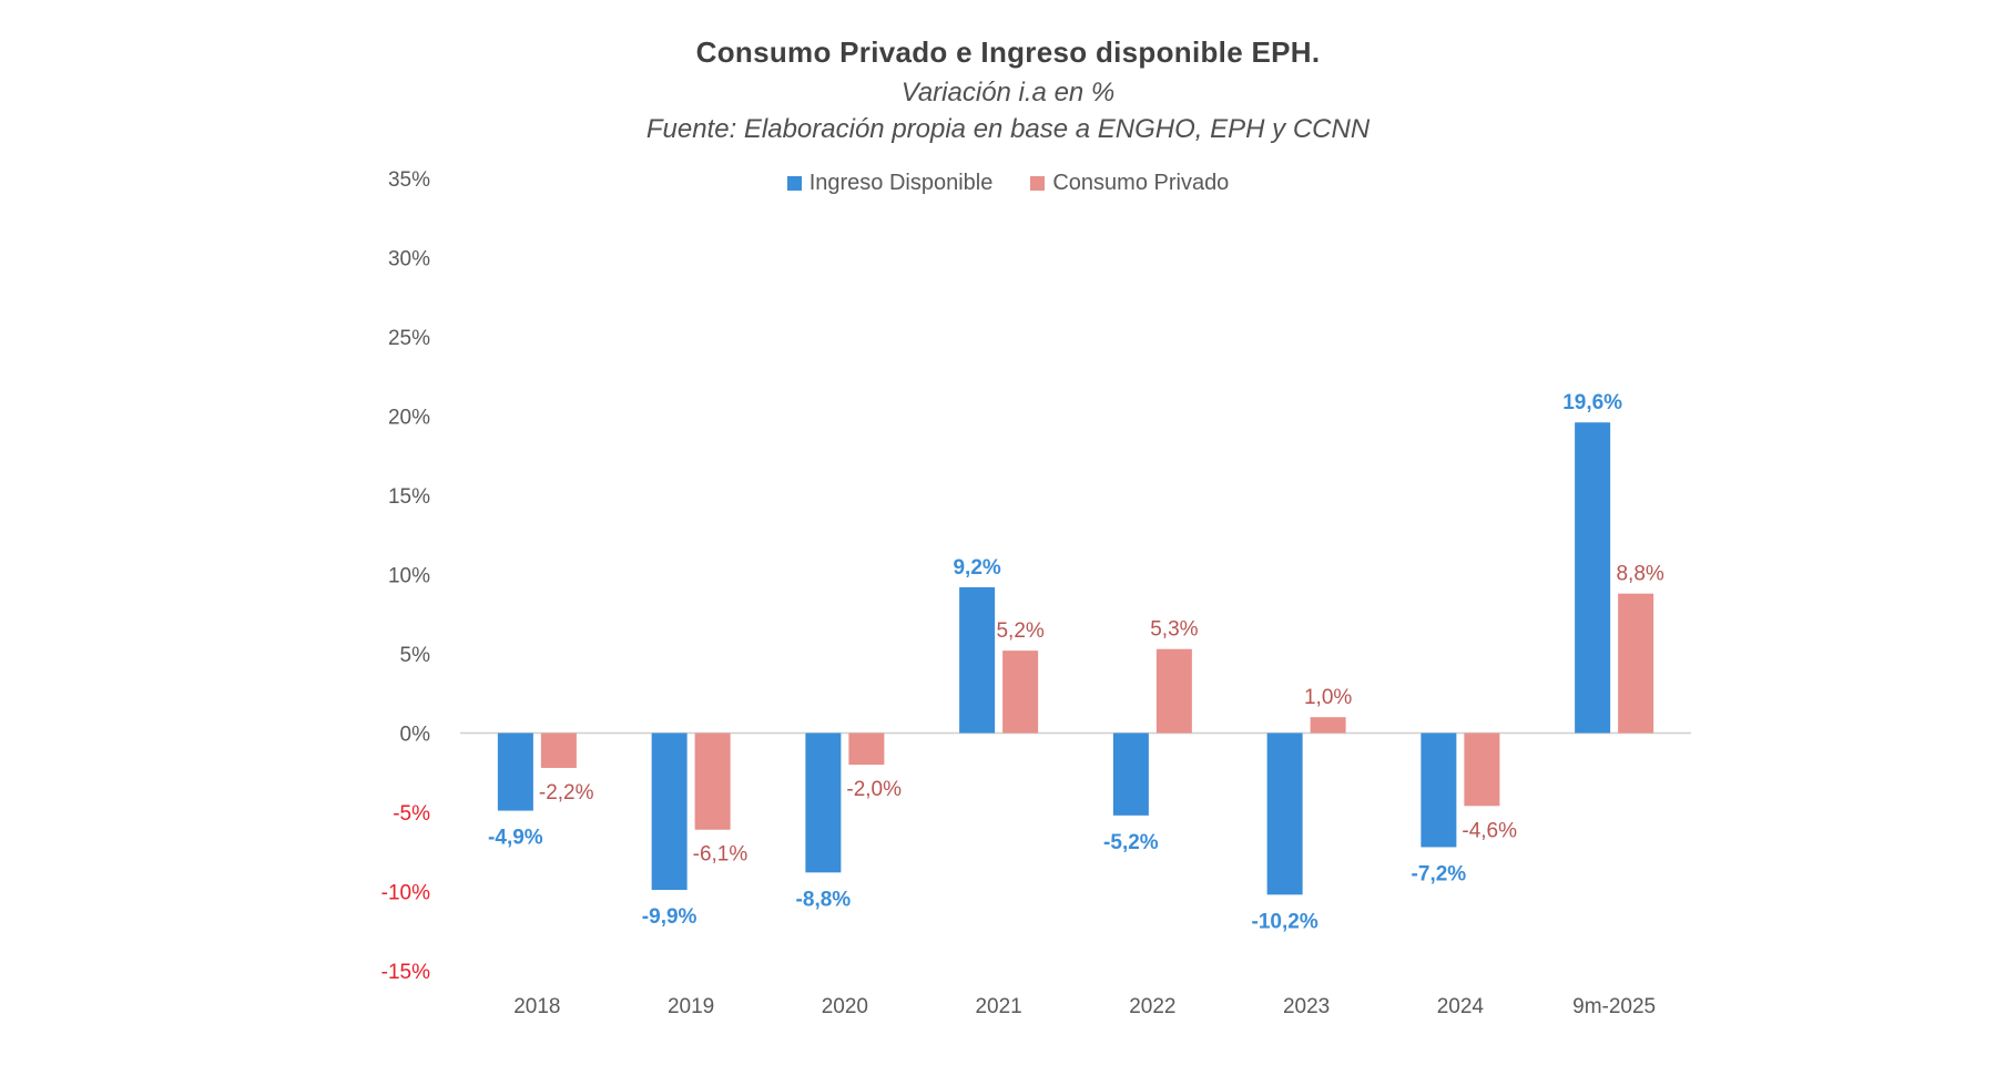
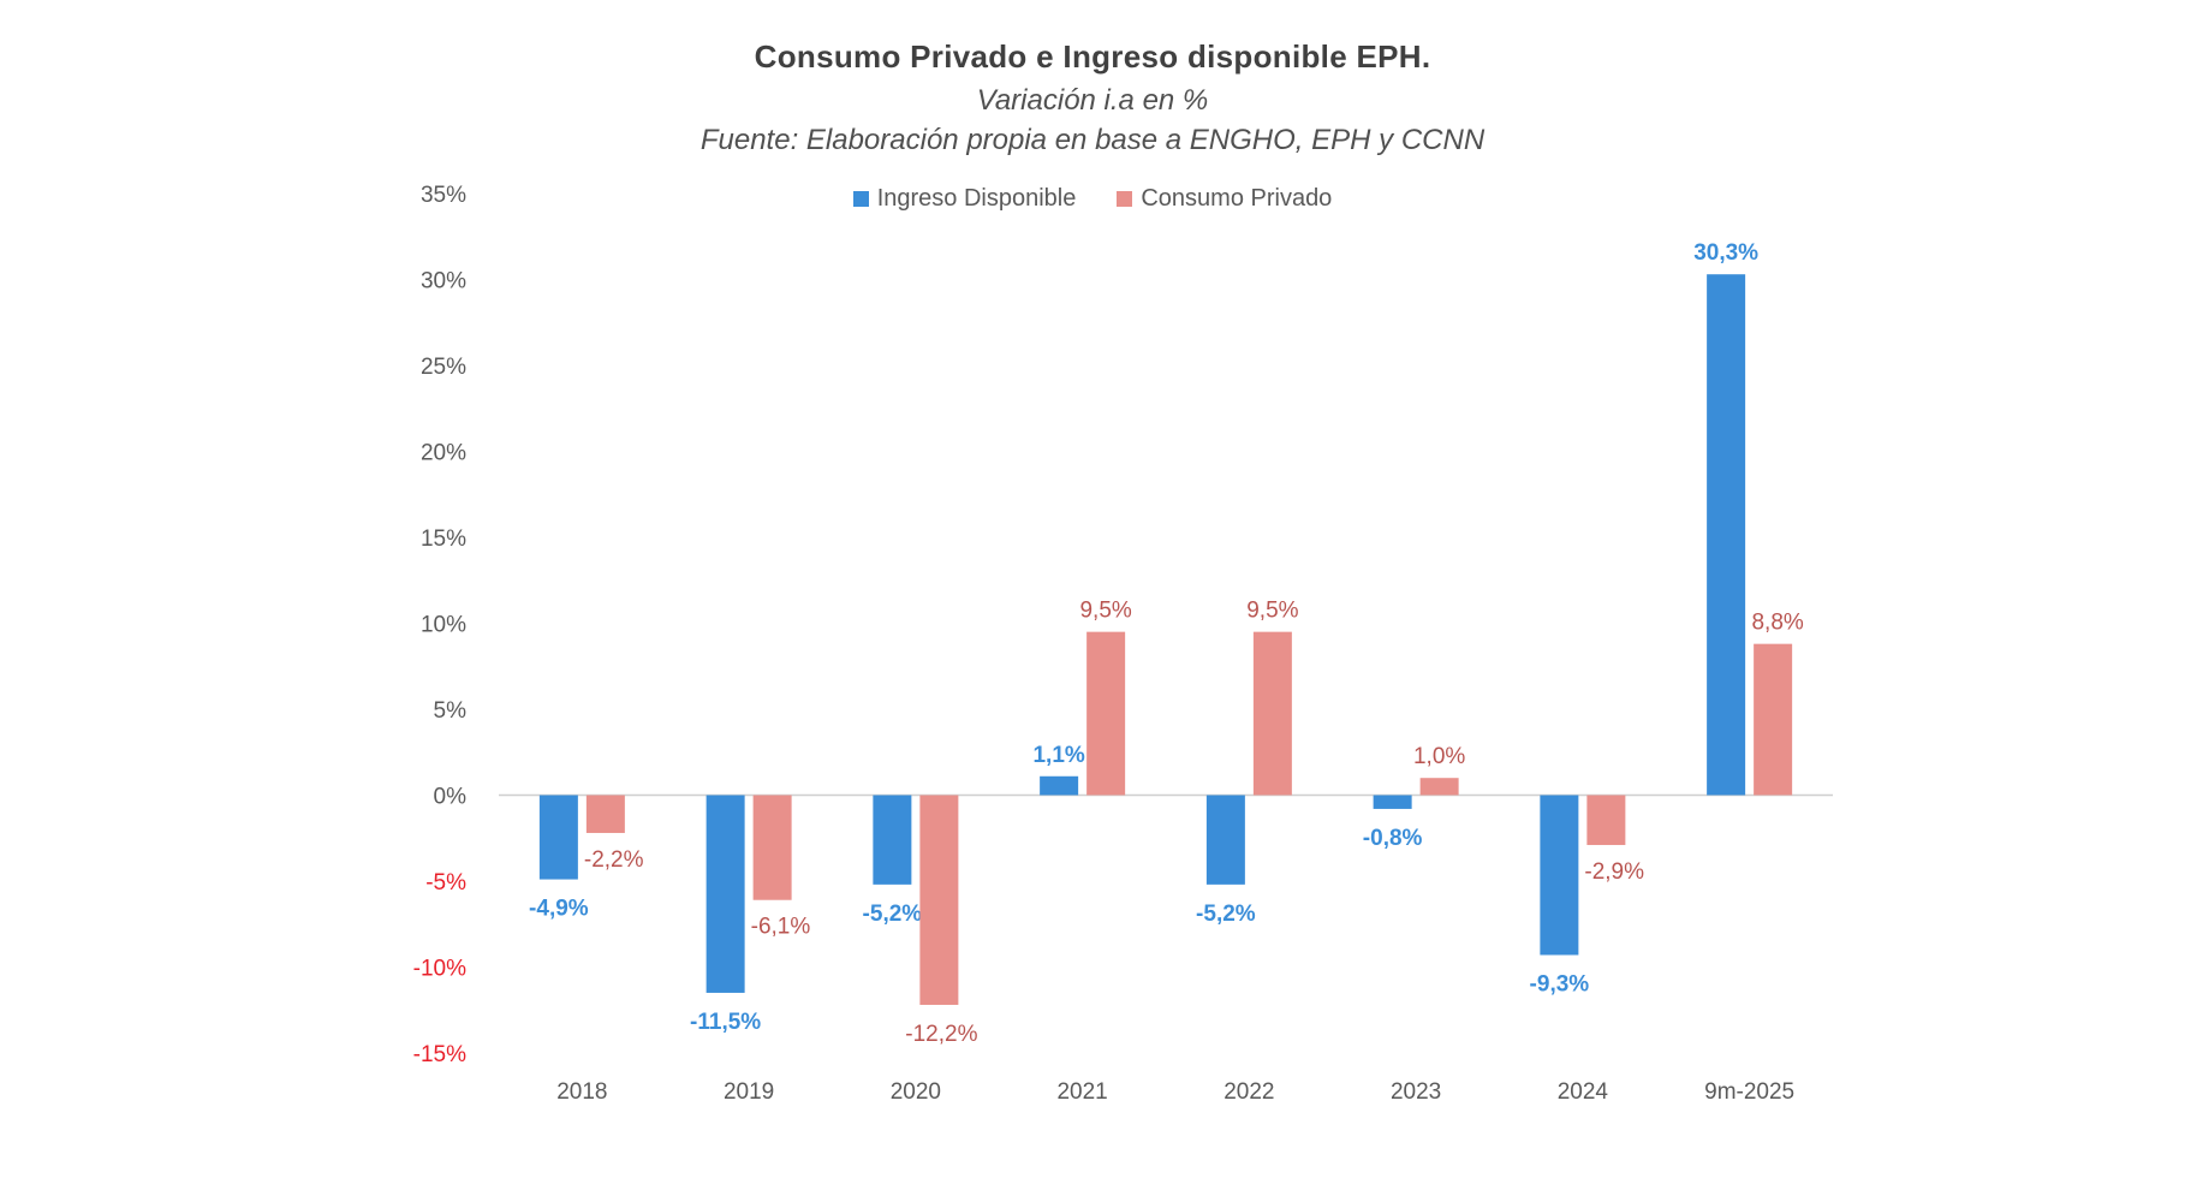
Ingreso Disponible/2019: -9,9% -> -11,5%
Ingreso Disponible/2020: -8,8% -> -5,2%
Consumo Privado/2020: -2,0% -> -12,2%
Ingreso Disponible/2021: 9,2% -> 1,1%
Consumo Privado/2021: 5,2% -> 9,5%
Consumo Privado/2022: 5,3% -> 9,5%
Ingreso Disponible/2023: -10,2% -> -0,8%
Ingreso Disponible/2024: -7,2% -> -9,3%
Consumo Privado/2024: -4,6% -> -2,9%
Ingreso Disponible/9m-2025: 19,6% -> 30,3%
